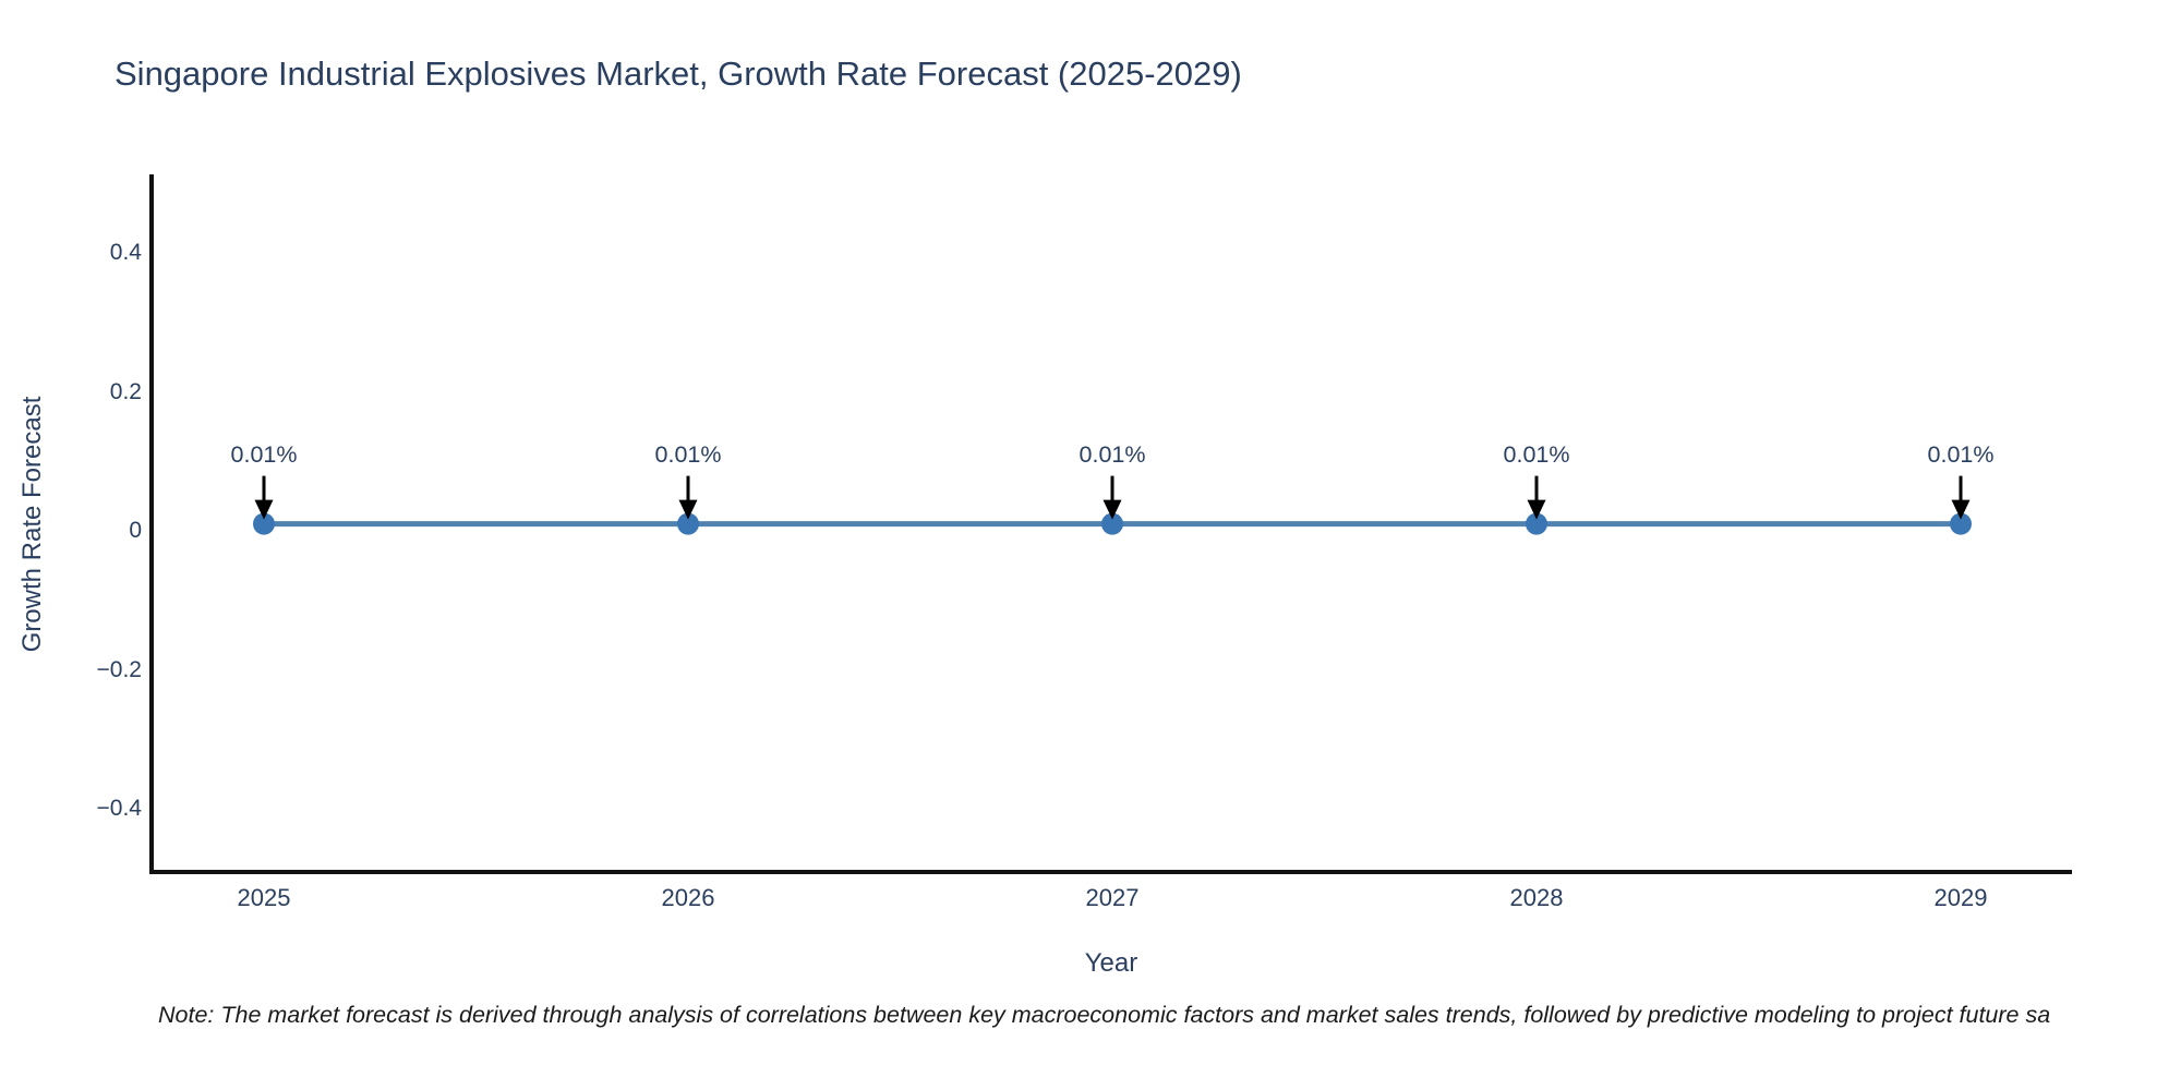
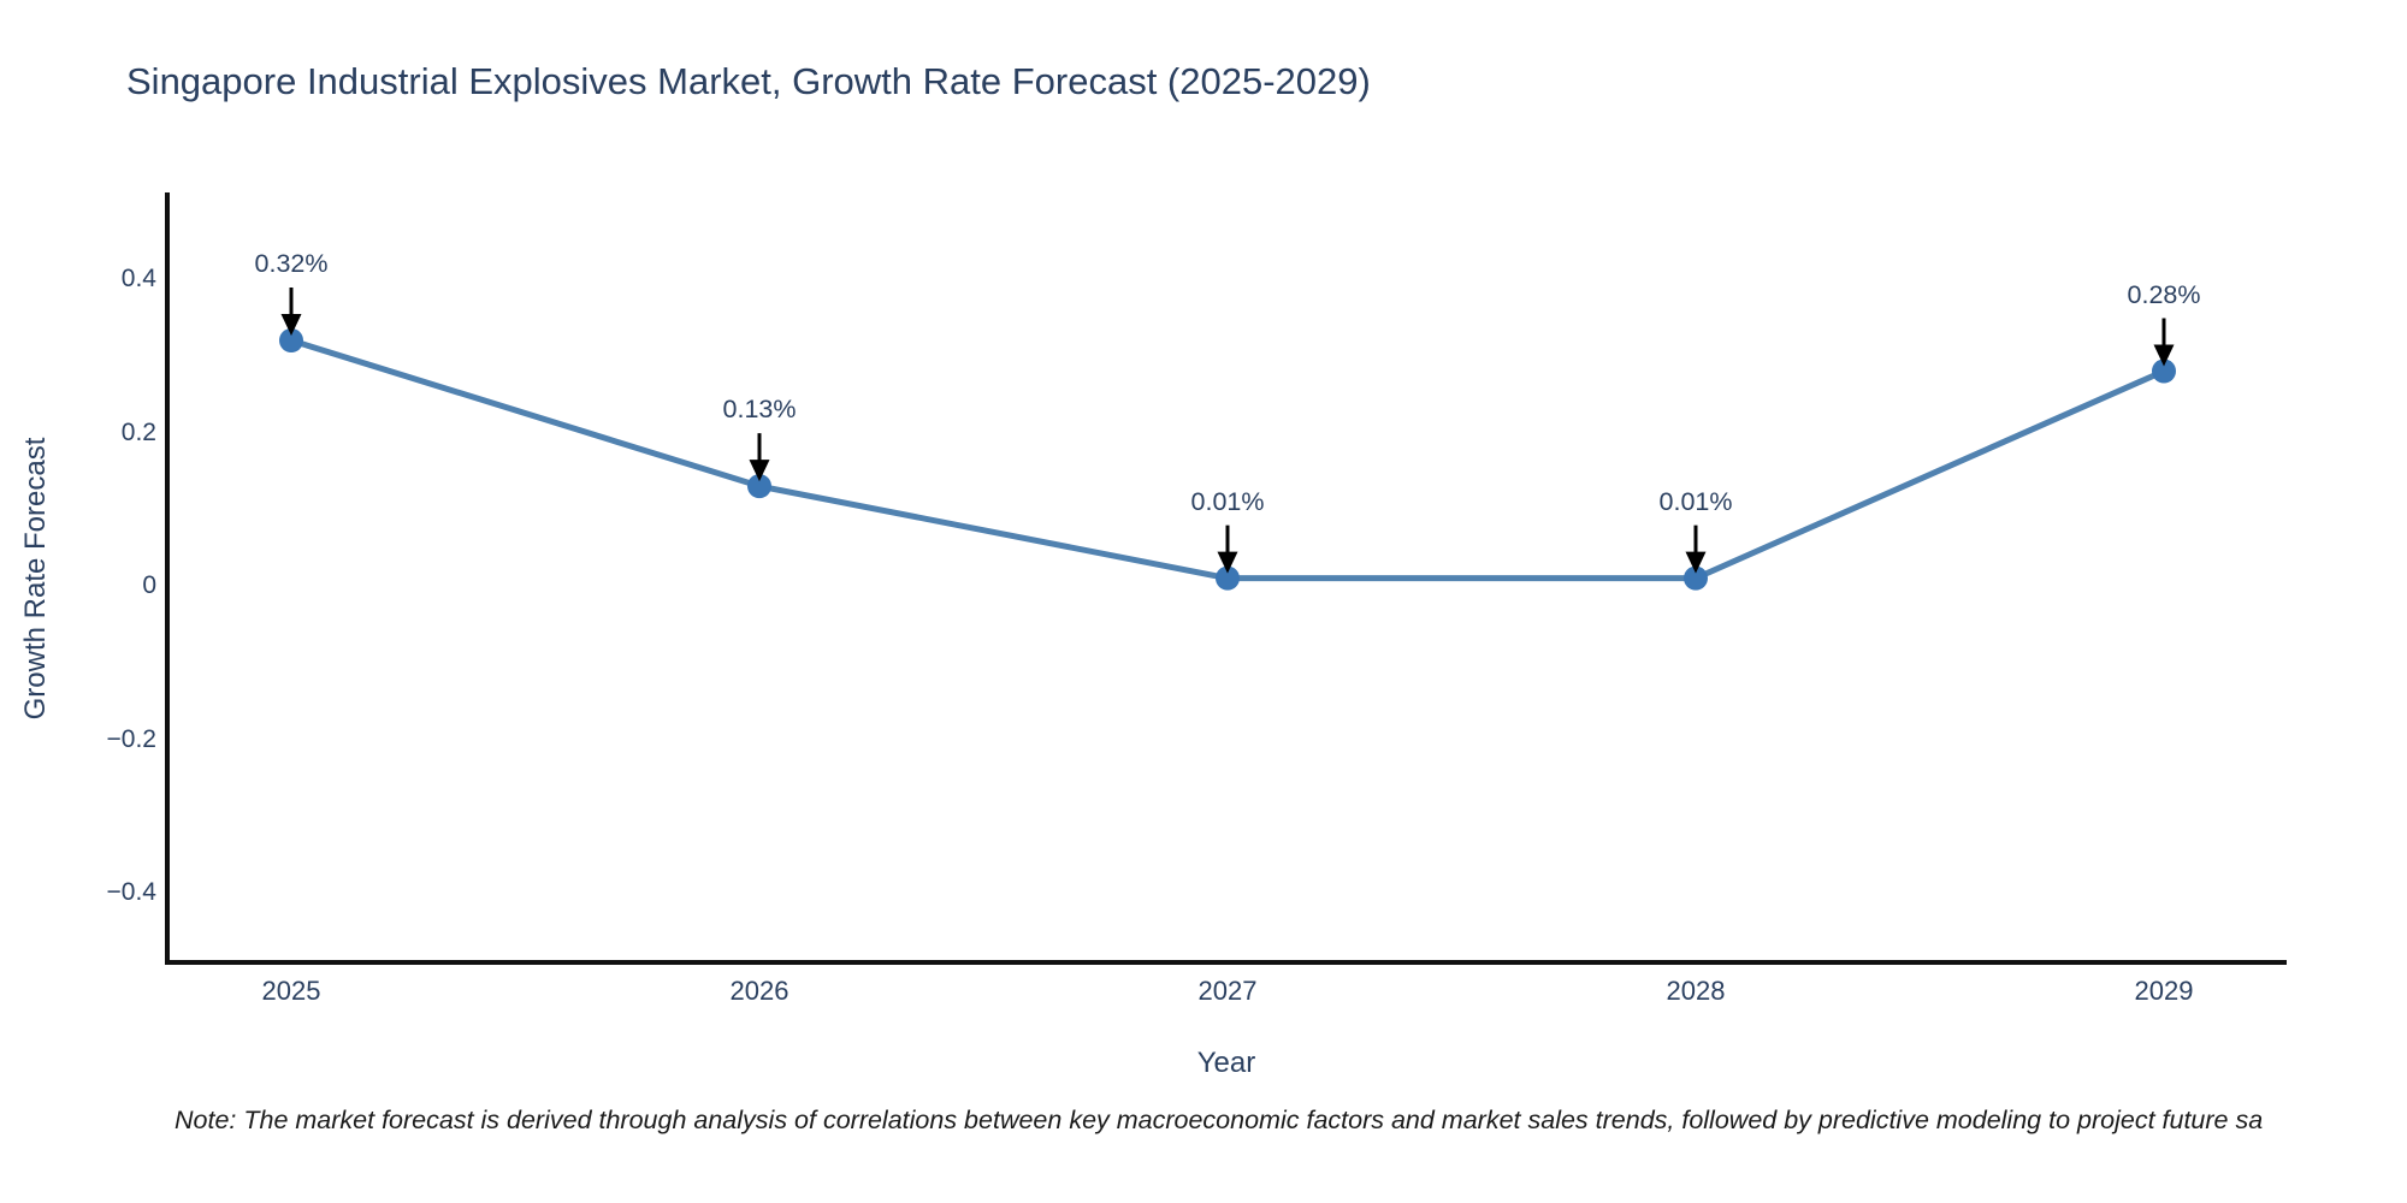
2025: 0.01% -> 0.32%
2026: 0.01% -> 0.13%
2029: 0.01% -> 0.28%
